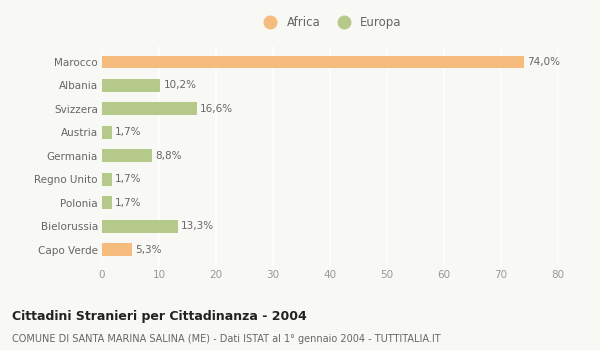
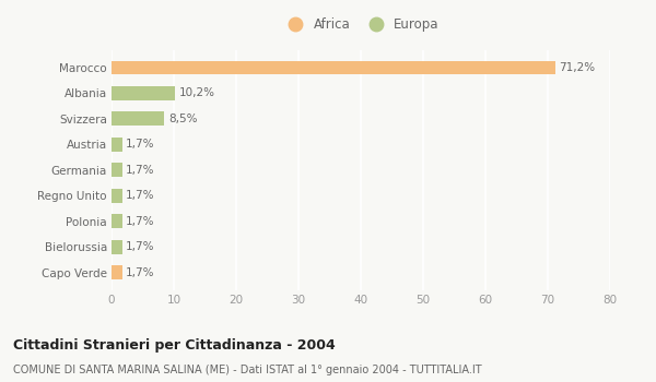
Marocco: 74,0% -> 71,2%
Svizzera: 16,6% -> 8,5%
Germania: 8,8% -> 1,7%
Bielorussia: 13,3% -> 1,7%
Capo Verde: 5,3% -> 1,7%
